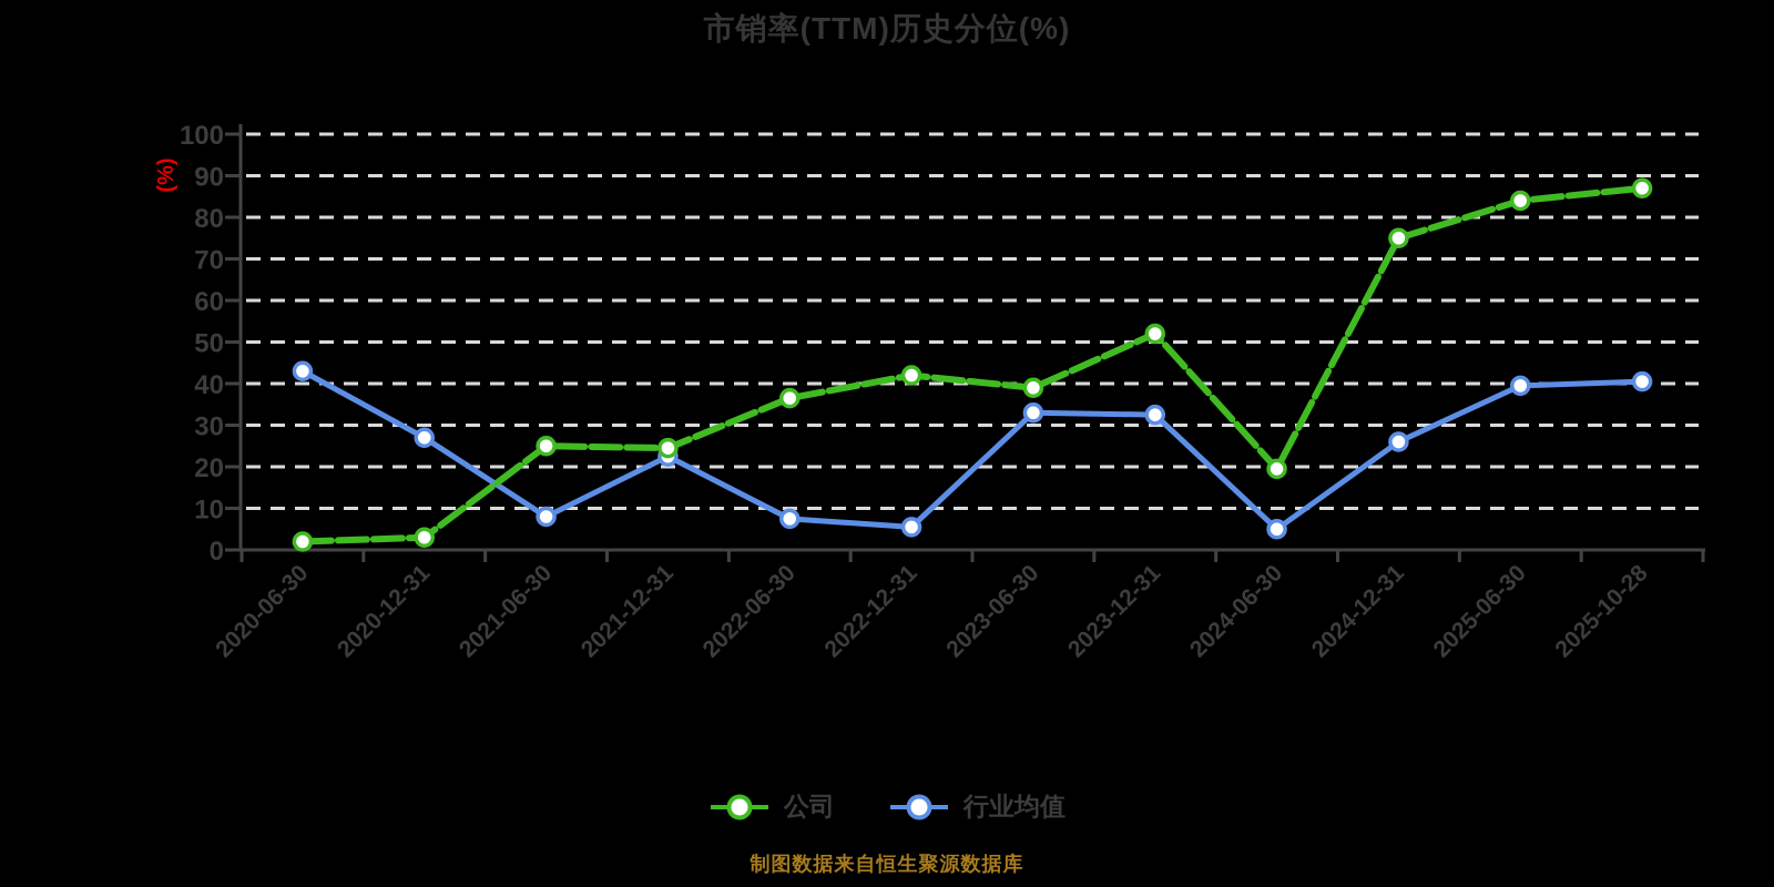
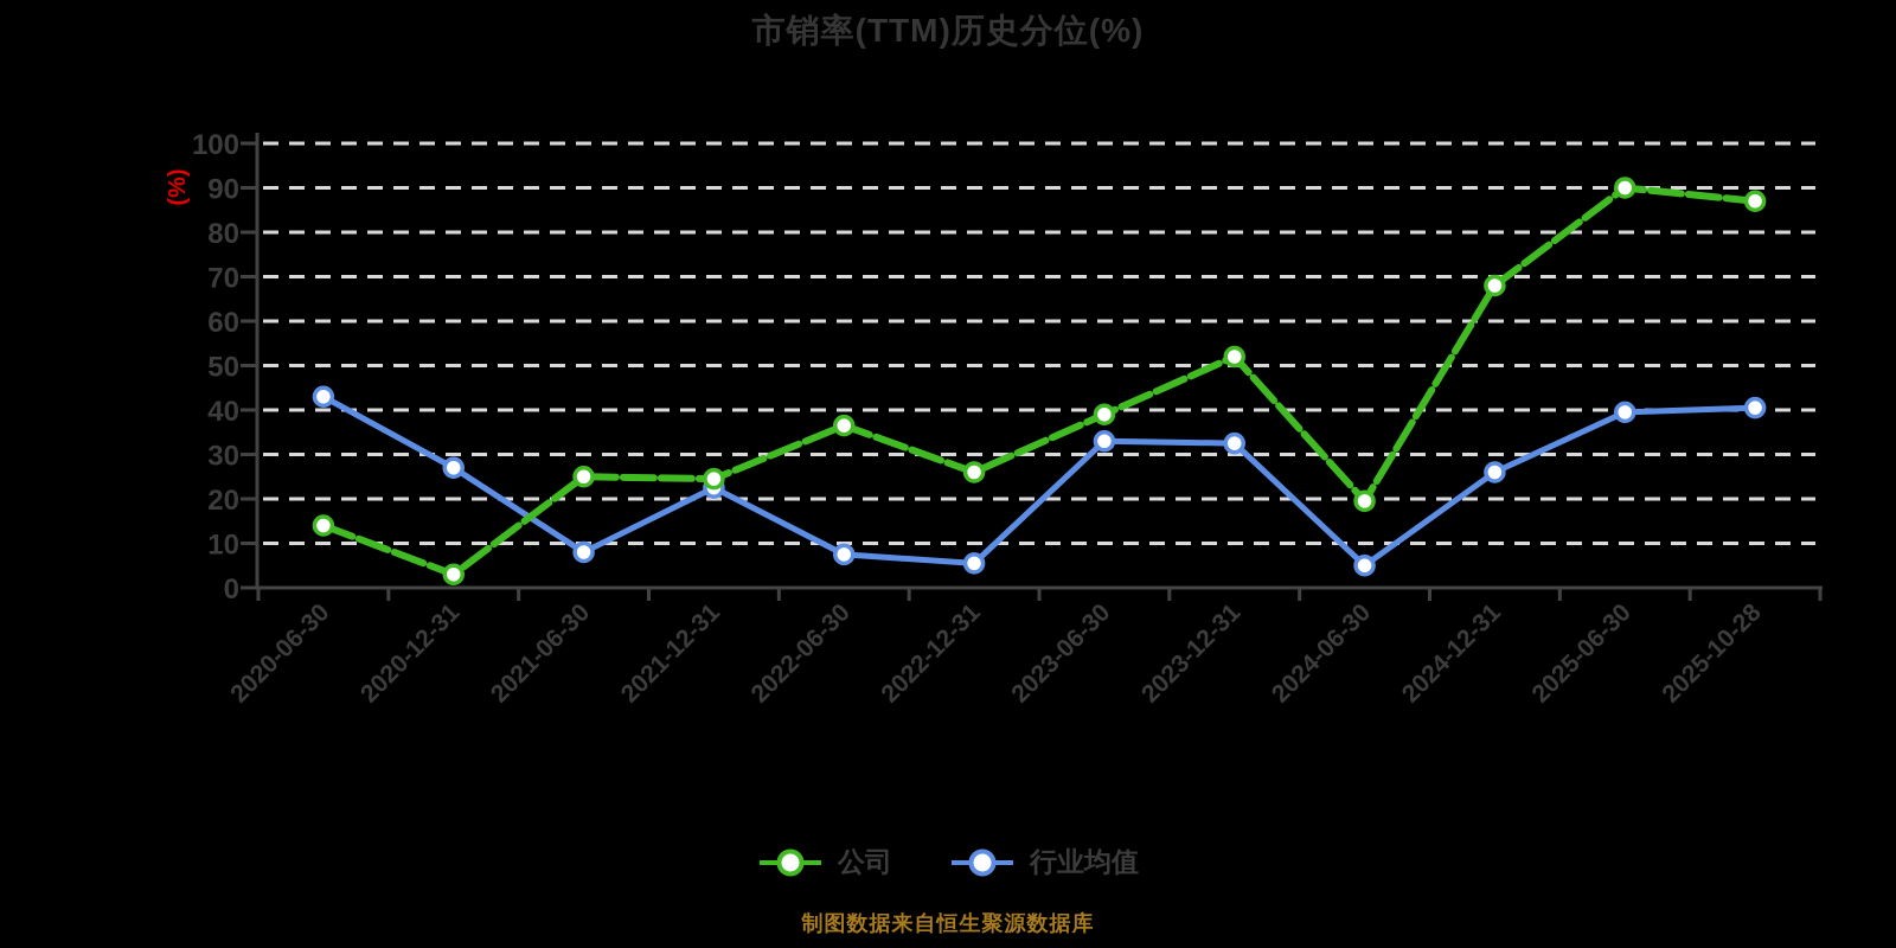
公司/2020-06-30: 2 -> 14
公司/2022-12-31: 42 -> 26
公司/2024-12-31: 75 -> 68
公司/2025-06-30: 84 -> 90
